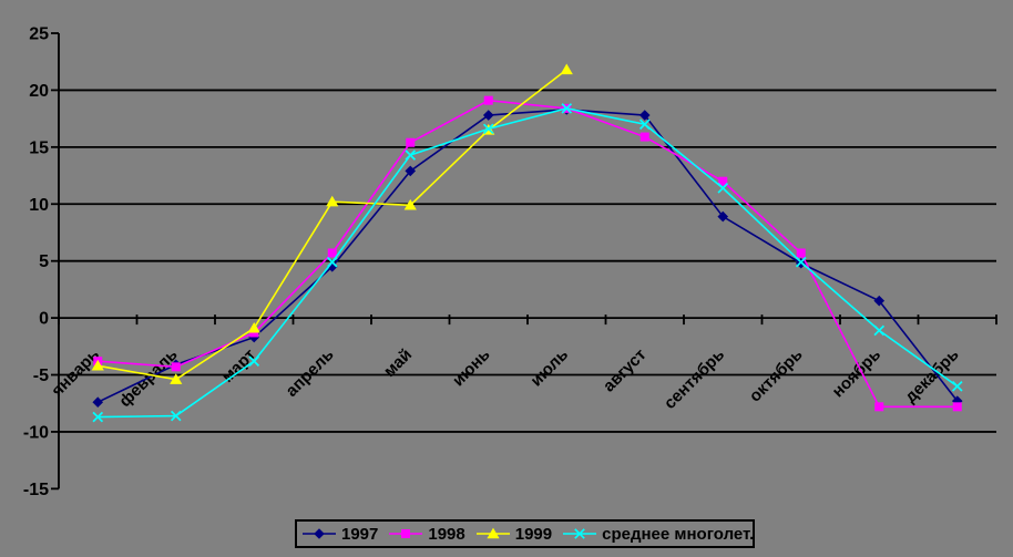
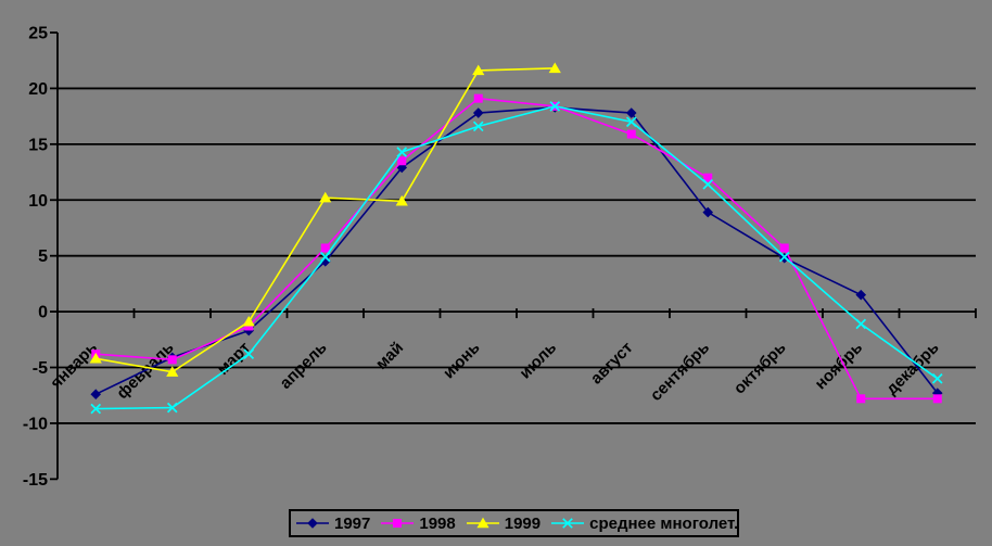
1998/май: 15.4 -> 13.5
1999/июнь: 16.5 -> 21.6
